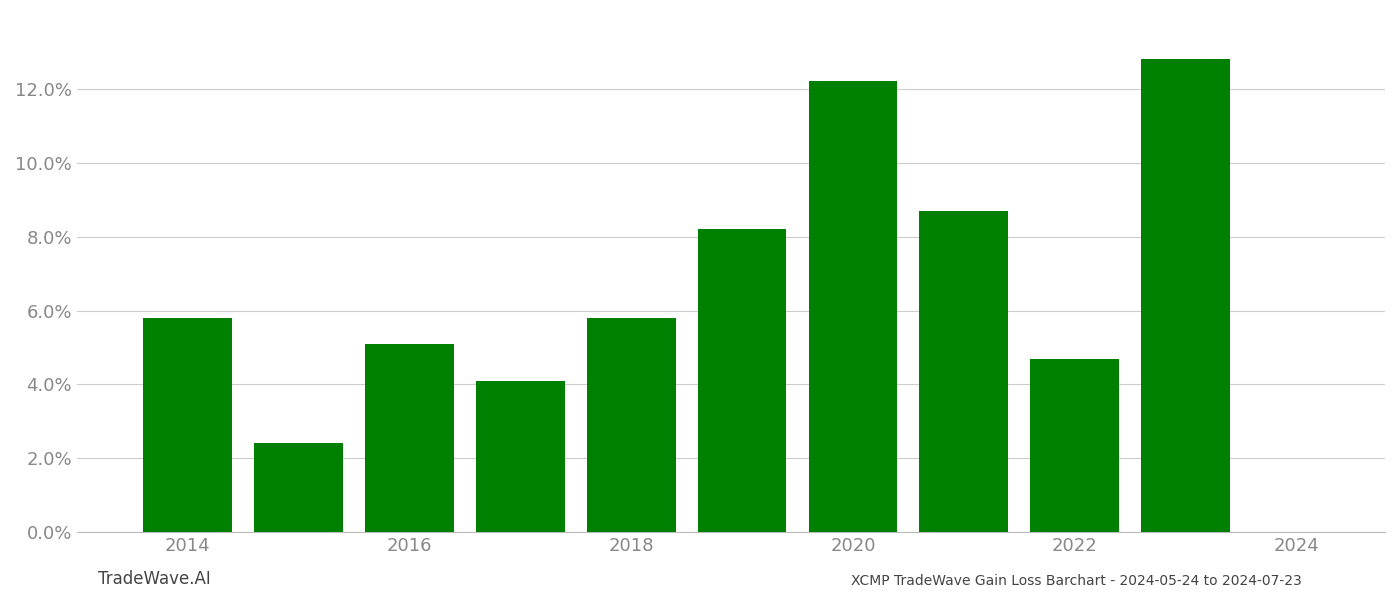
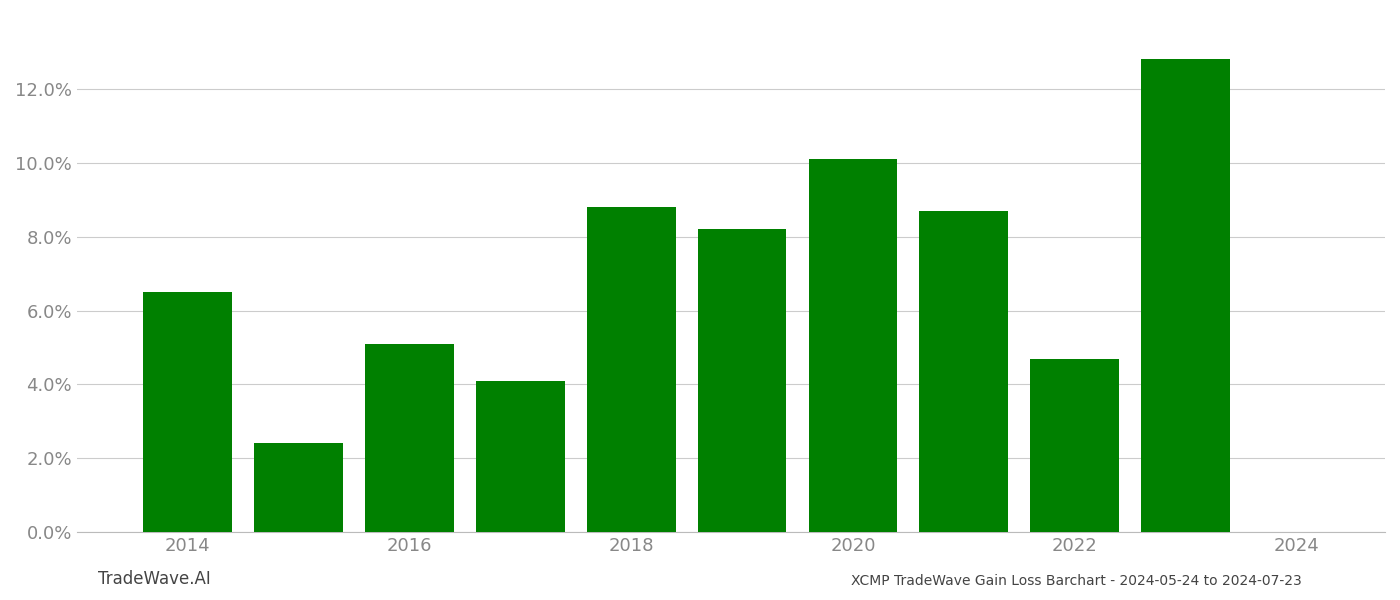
2014: 5.8% -> 6.5%
2018: 5.8% -> 8.8%
2020: 12.2% -> 10.1%
